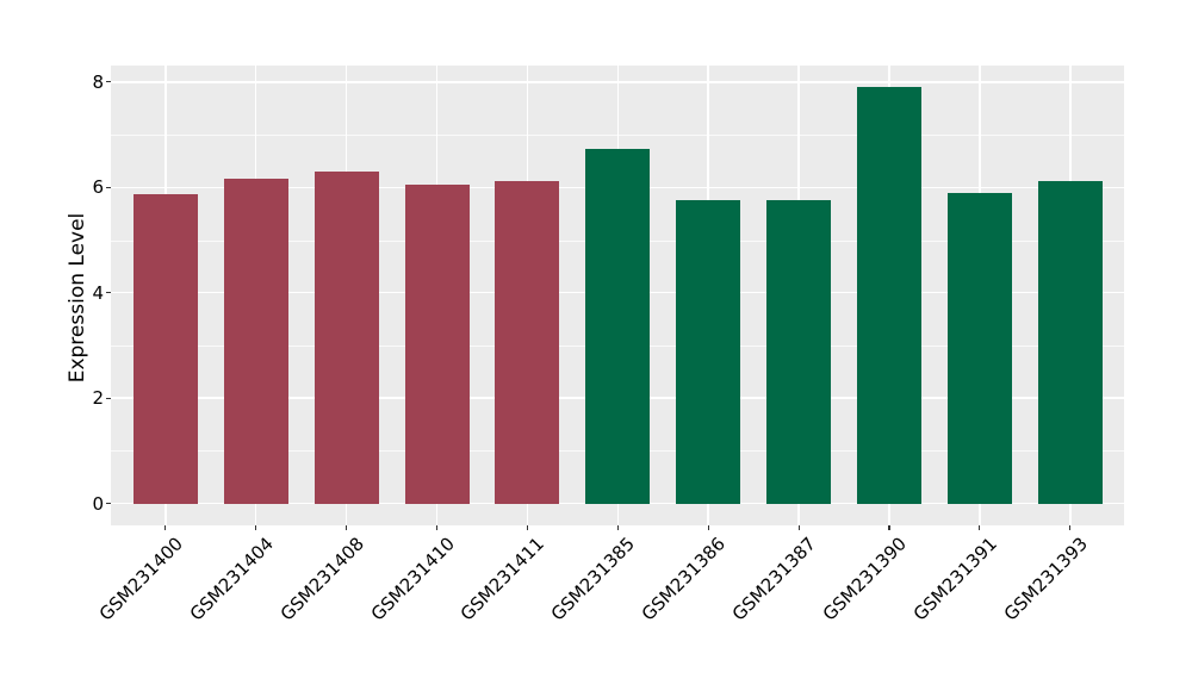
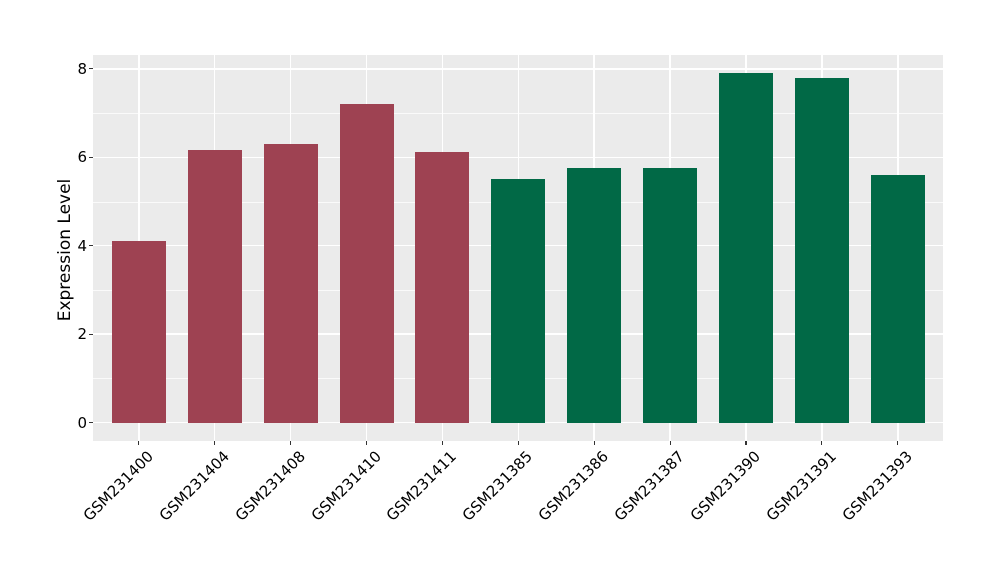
GSM231400: 5.9 -> 4.1
GSM231410: 6.0 -> 7.2
GSM231385: 6.7 -> 5.5
GSM231391: 5.9 -> 7.8
GSM231393: 6.1 -> 5.6
